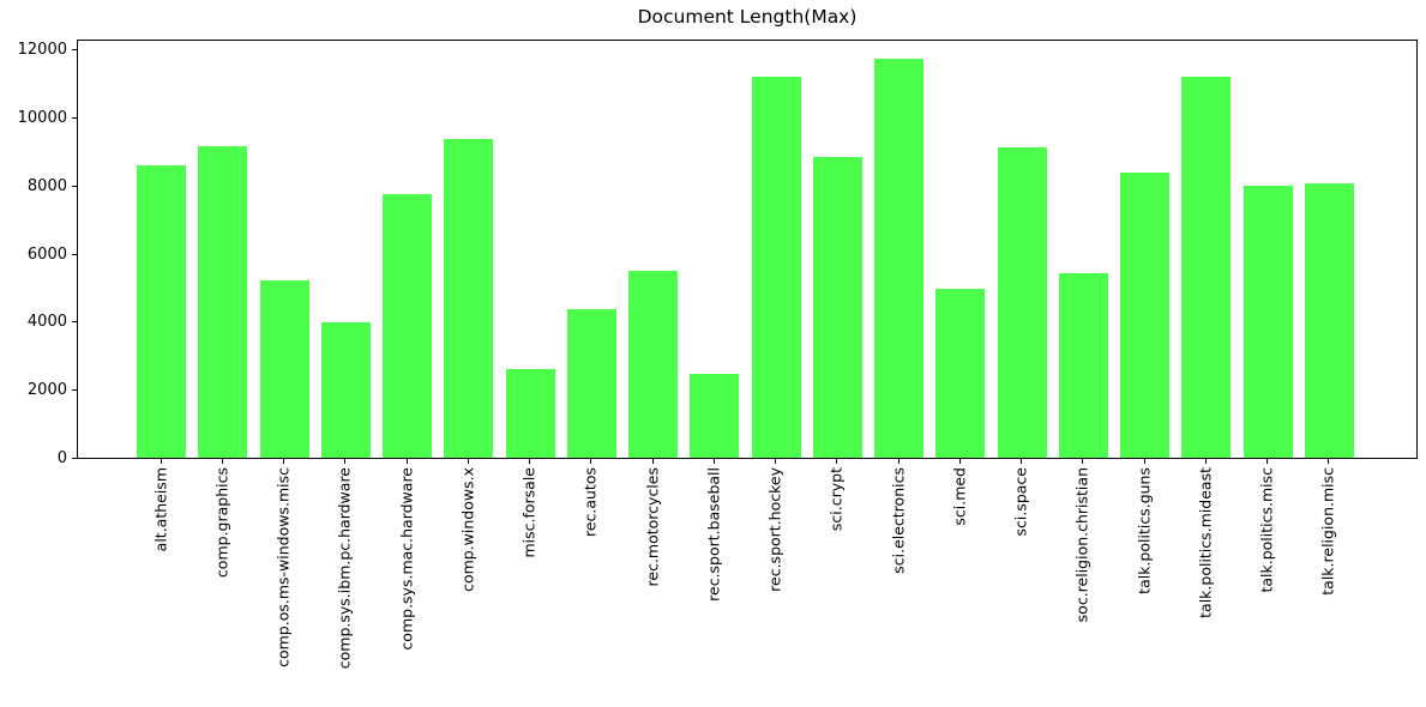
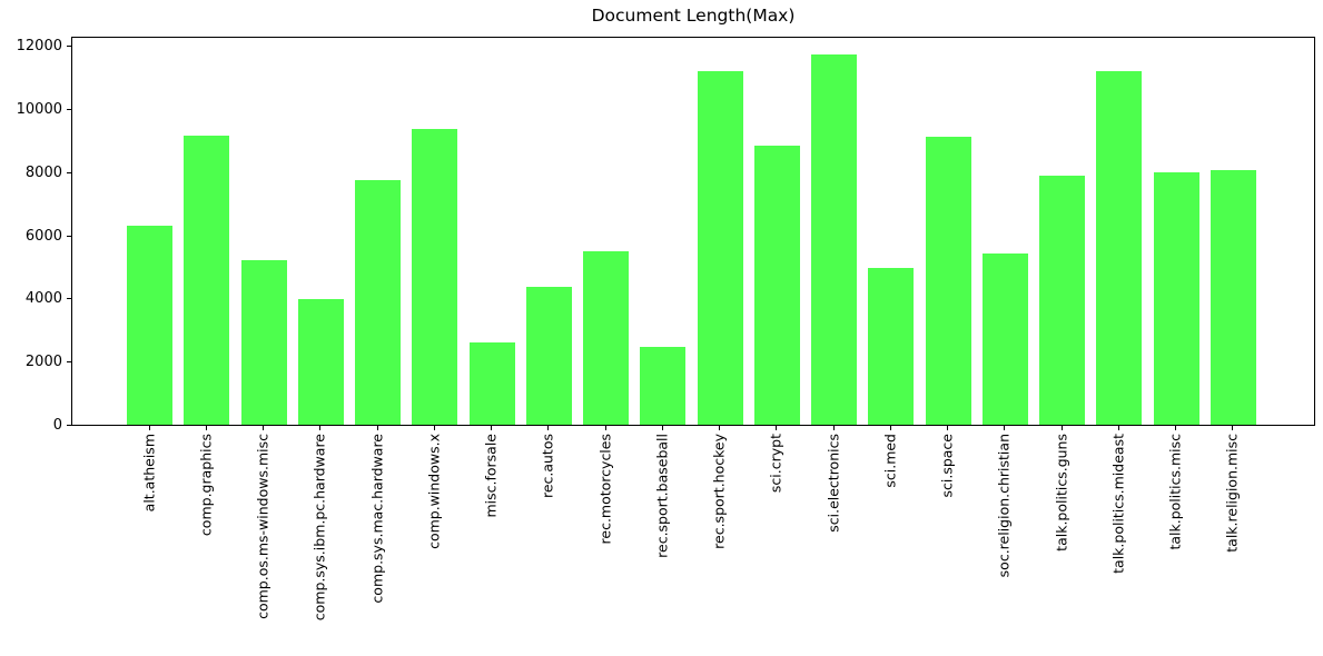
alt.atheism: 8600 -> 6300
talk.politics.guns: 8400 -> 7900
